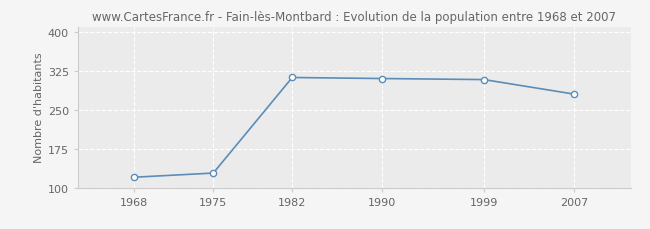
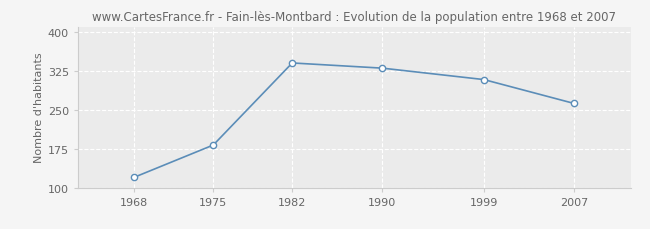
1975: 128 -> 182
1982: 312 -> 340
1990: 310 -> 330
2007: 280 -> 262
